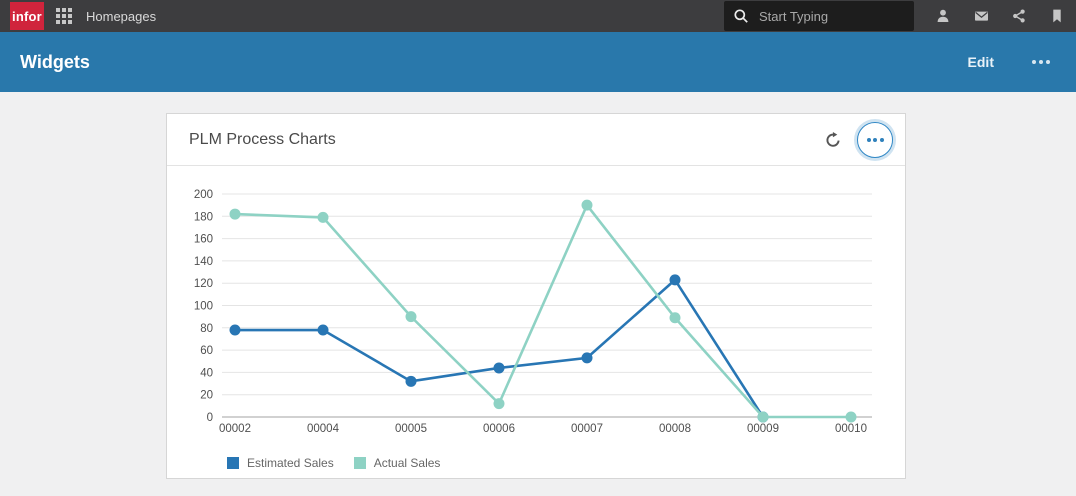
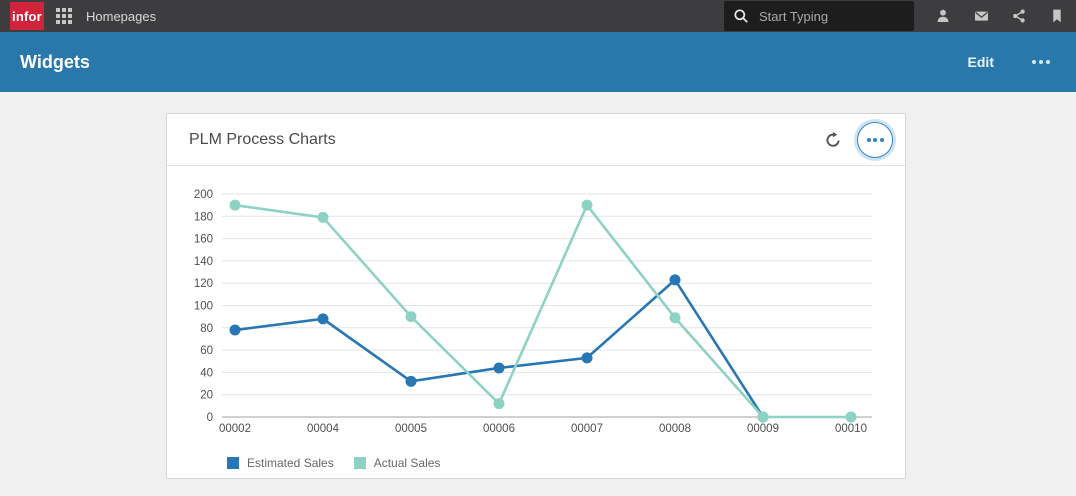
Actual Sales/00002: 182 -> 190
Estimated Sales/00004: 78 -> 88
